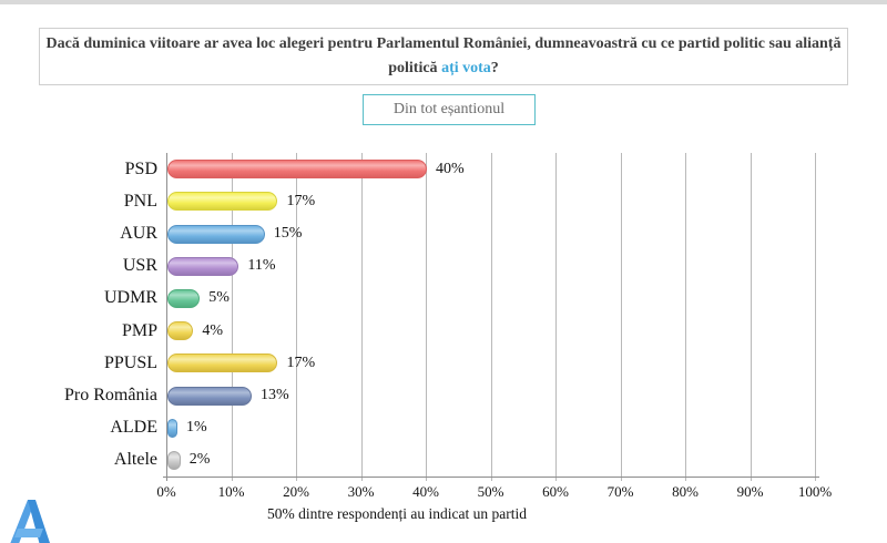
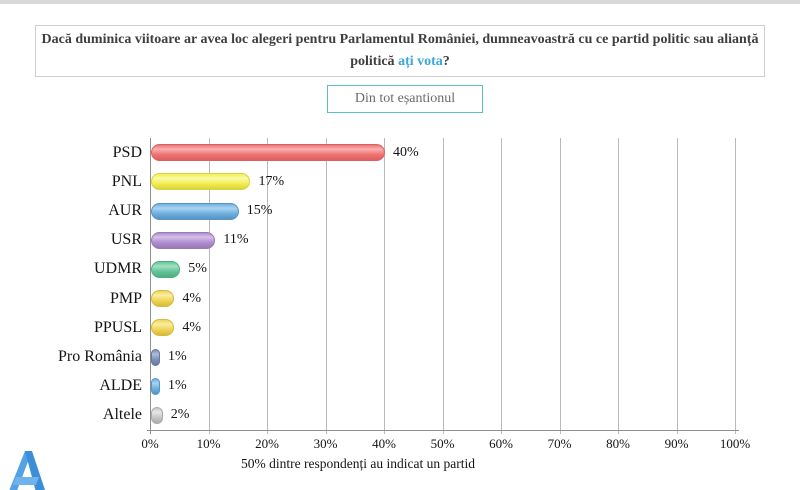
PPUSL: 17% -> 4%
Pro România: 13% -> 1%
